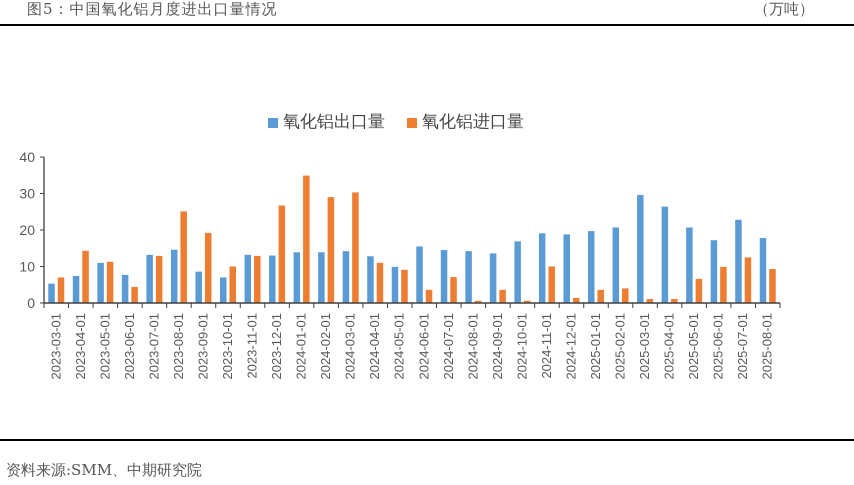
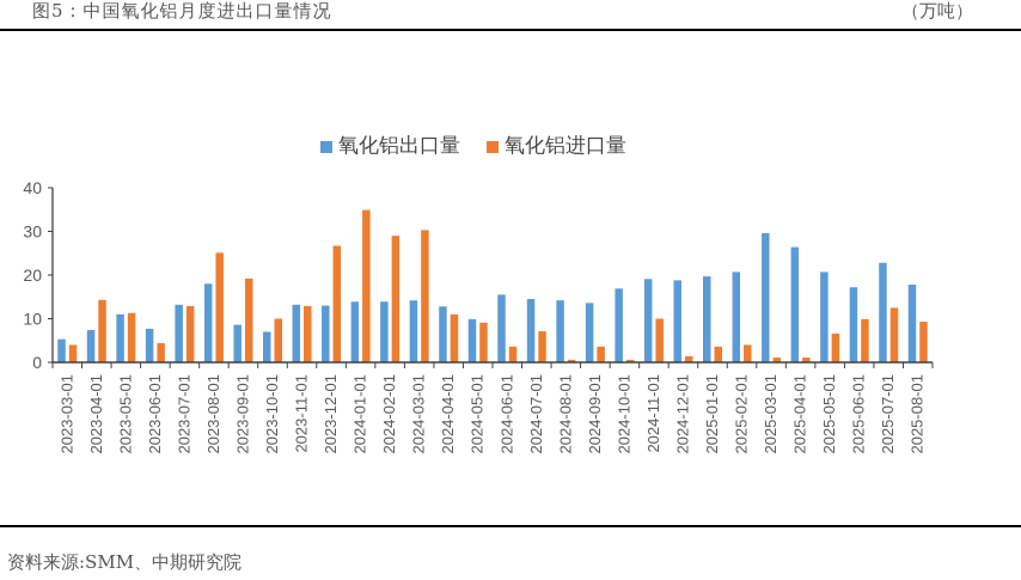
氧化铝进口量/2023-03-01: 7 -> 4
氧化铝出口量/2023-08-01: 15 -> 18
